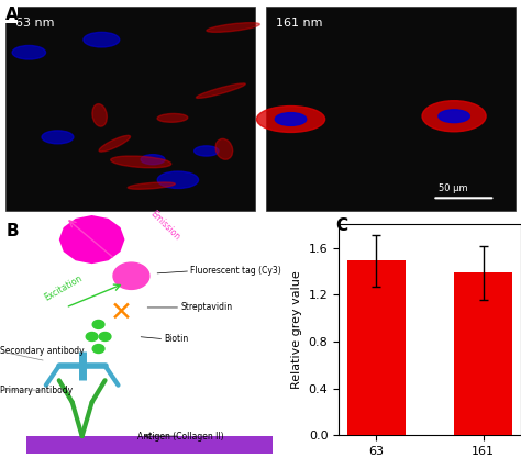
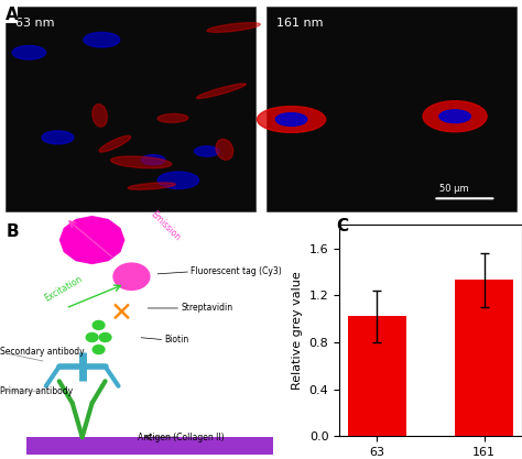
63: 1.49 -> 1.02
161: 1.39 -> 1.33
